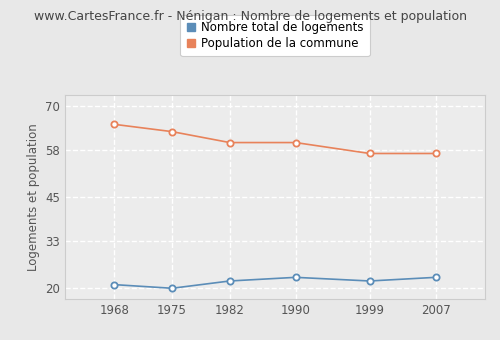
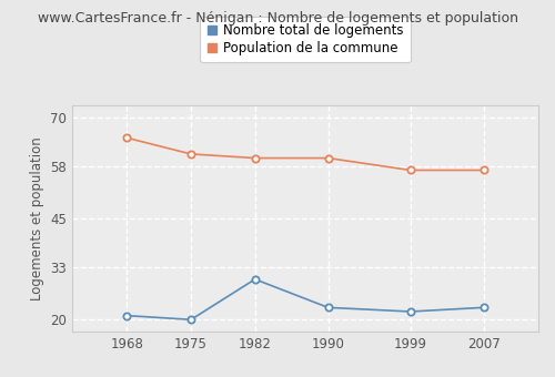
Population de la commune/1975: 63 -> 61
Nombre total de logements/1982: 22 -> 30
